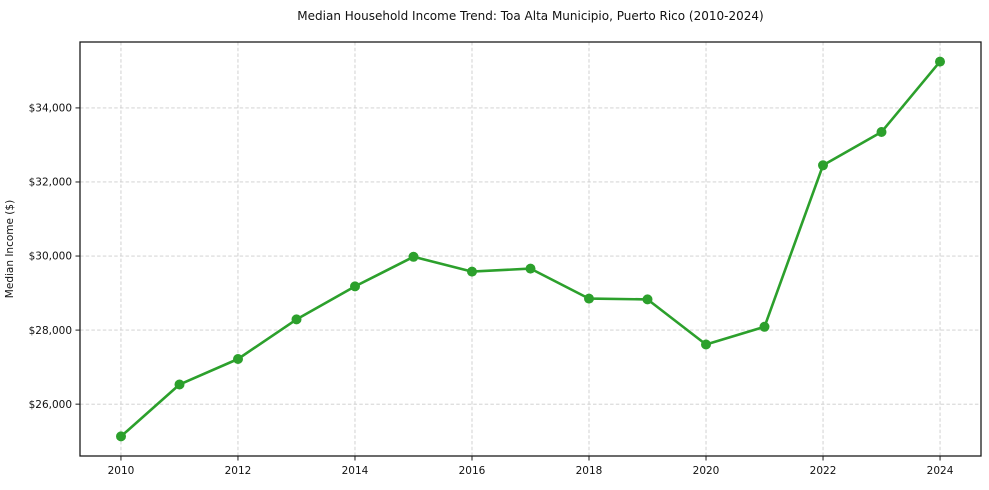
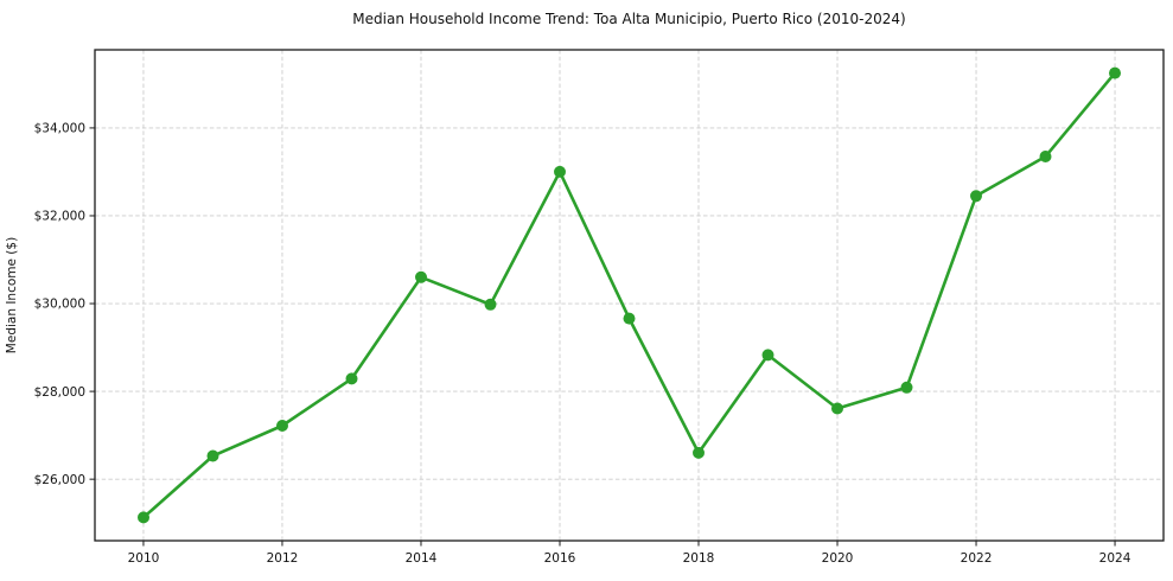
2014: $29200 -> $30600
2016: $29600 -> $33000
2018: $28800 -> $26600
